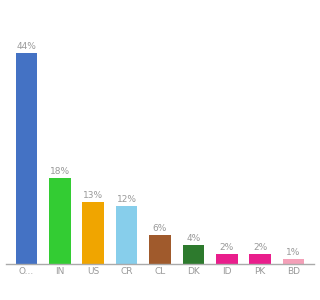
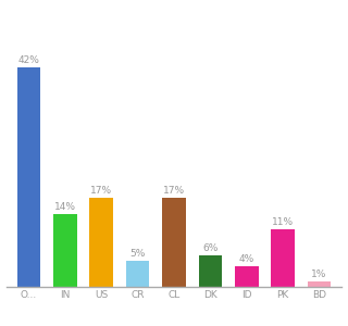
O...: 44% -> 42%
IN: 18% -> 14%
US: 13% -> 17%
CR: 12% -> 5%
CL: 6% -> 17%
DK: 4% -> 6%
ID: 2% -> 4%
PK: 2% -> 11%
